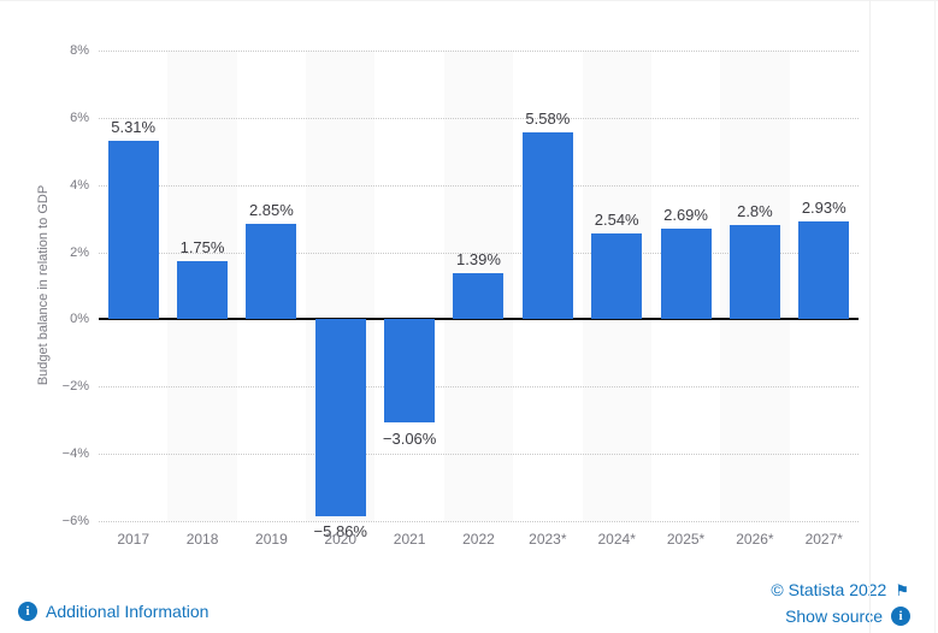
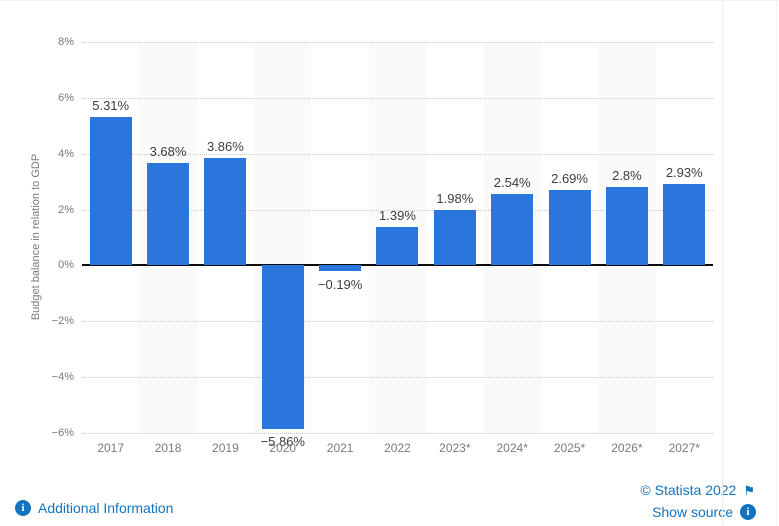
2018: 1.75% -> 3.68%
2019: 2.85% -> 3.86%
2021: −3.06% -> −0.19%
2023*: 5.58% -> 1.98%
